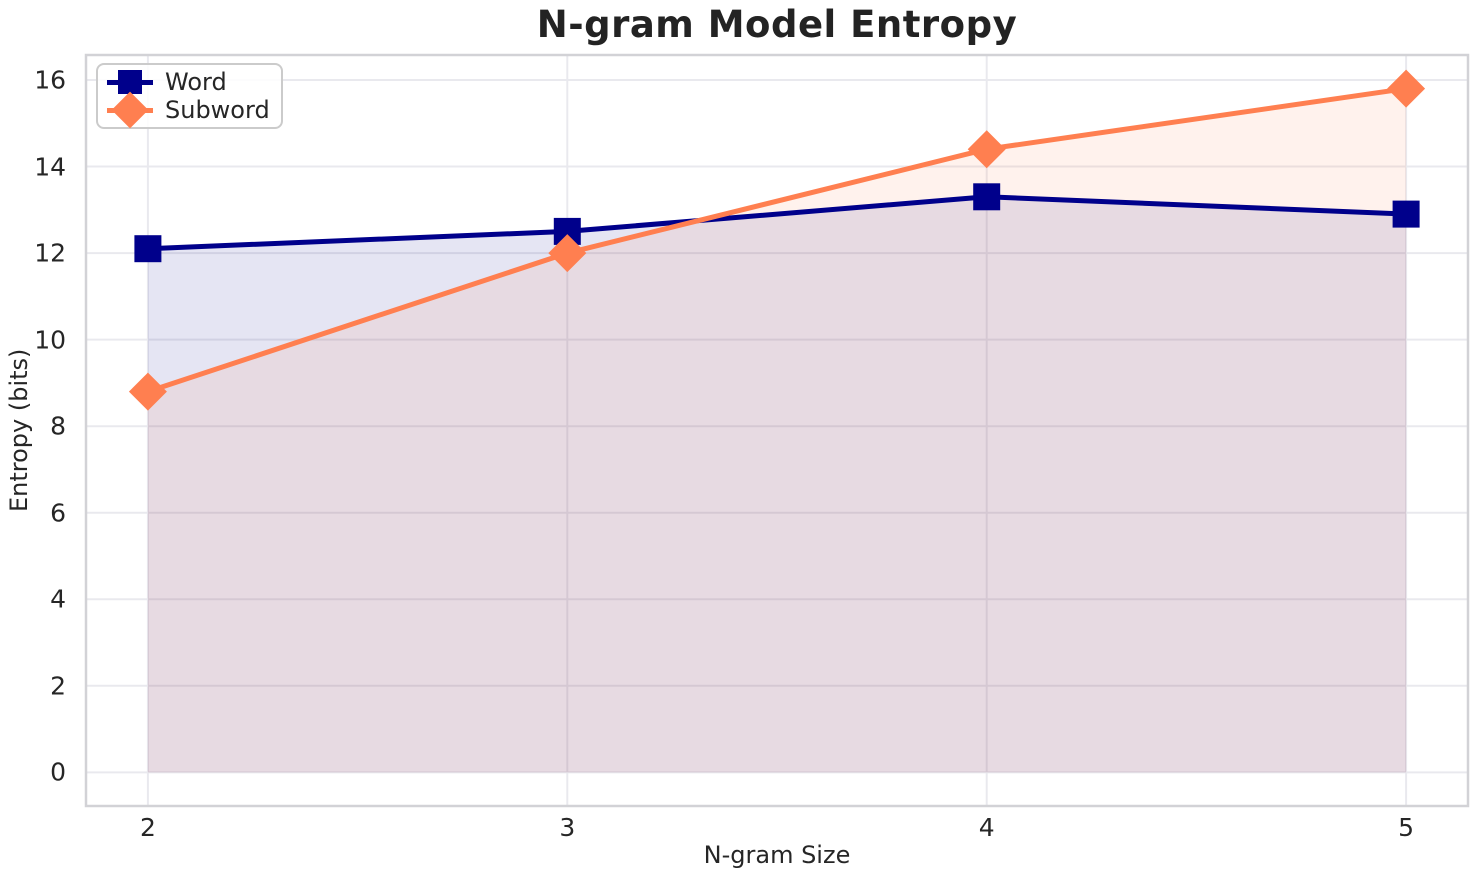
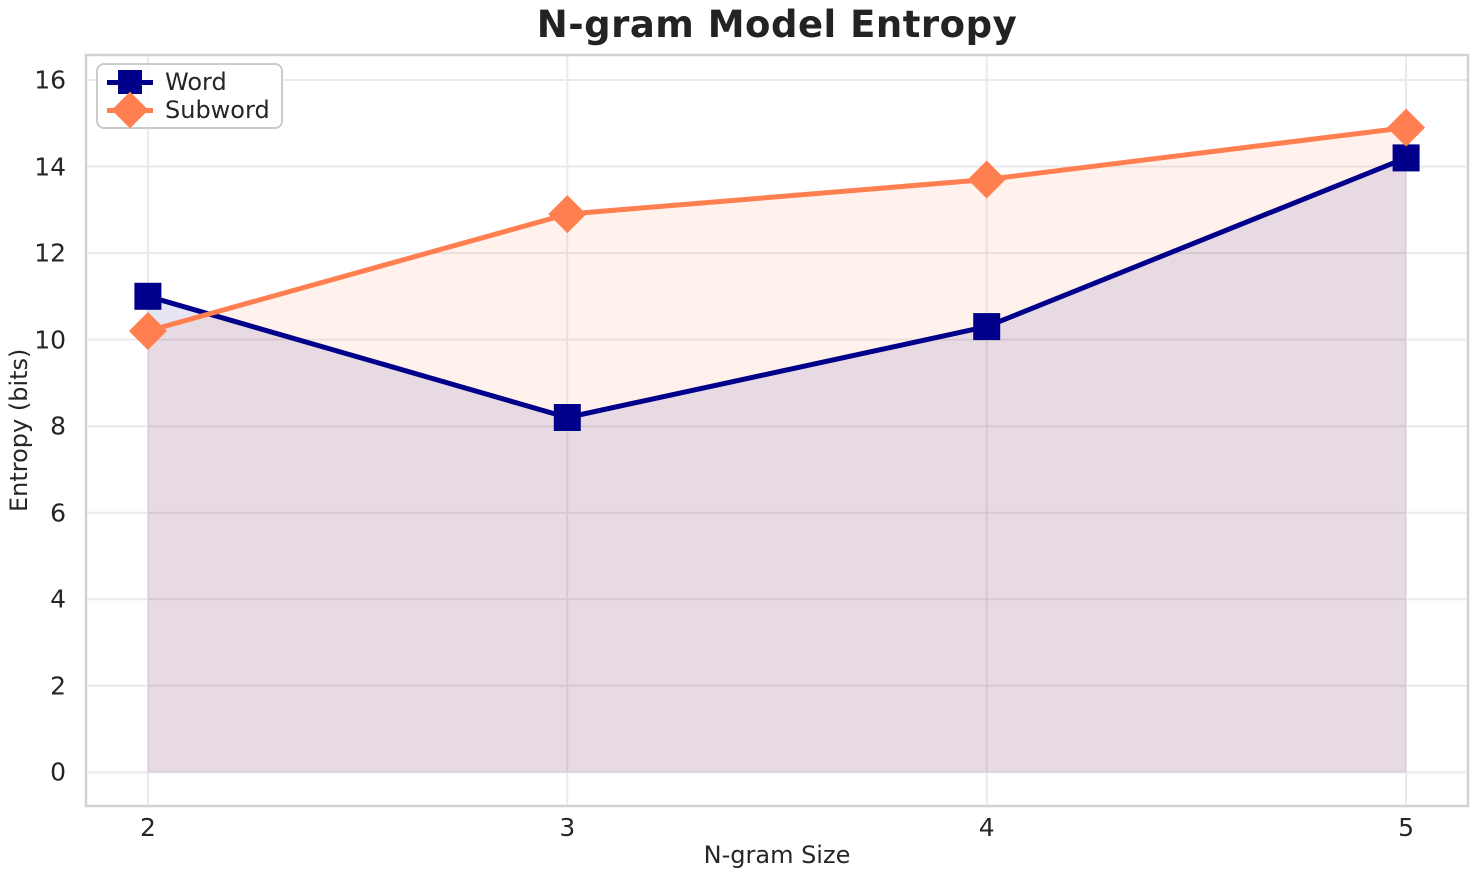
Word/2: 12.1 -> 11.0
Subword/2: 8.8 -> 10.2
Word/3: 12.5 -> 8.2
Subword/3: 12.0 -> 12.9
Word/4: 13.3 -> 10.3
Subword/4: 14.4 -> 13.7
Word/5: 12.9 -> 14.2
Subword/5: 15.8 -> 14.9
